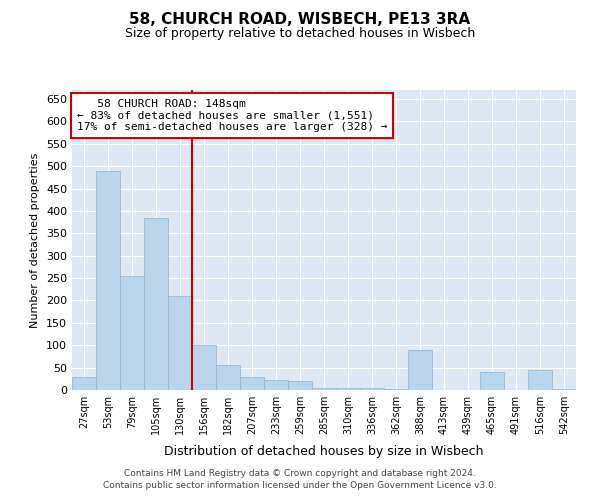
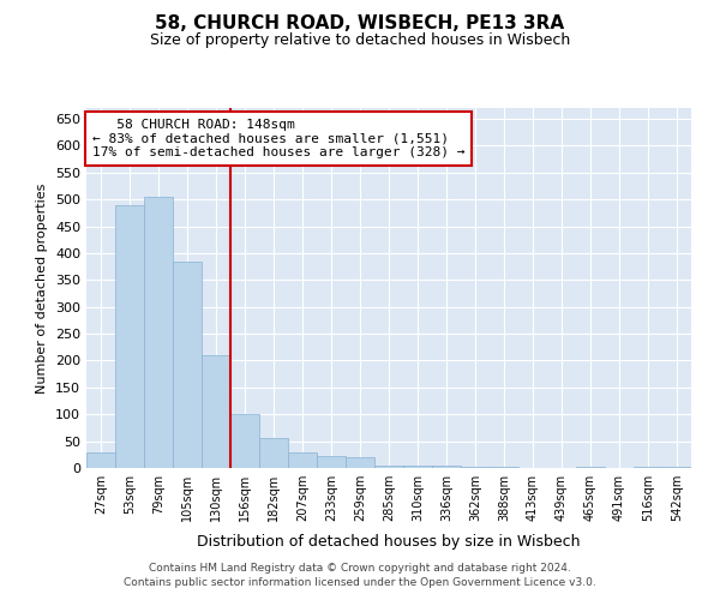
79sqm: 255 -> 505
388sqm: 90 -> 2
465sqm: 40 -> 2
516sqm: 45 -> 2
